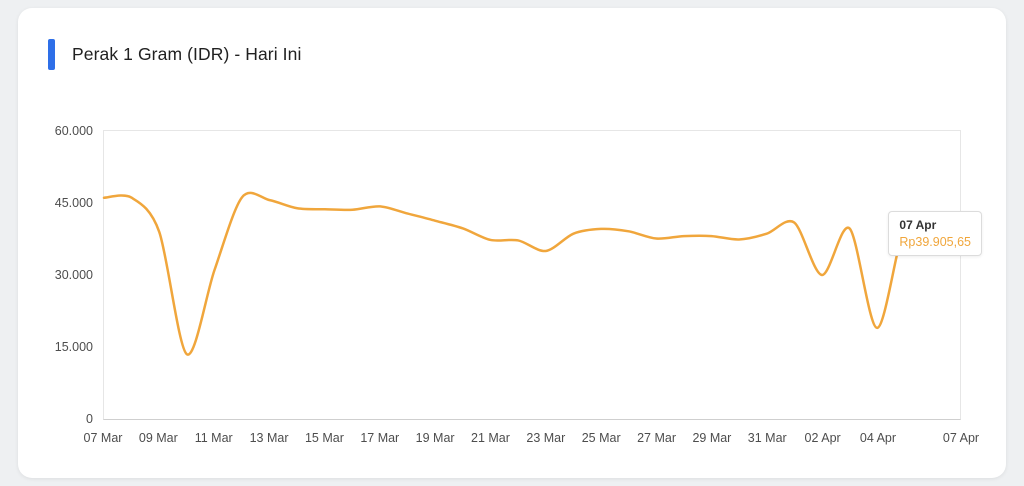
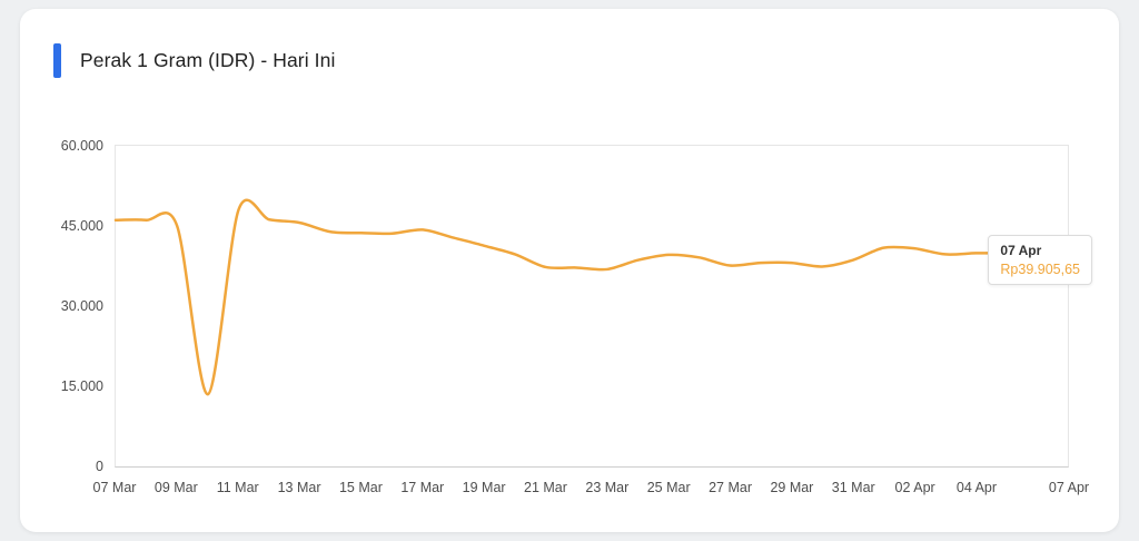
09 Mar: 39000 -> 45000
11 Mar: 31000 -> 48000
23 Mar: 35000 -> 37000
02 Apr: 30000 -> 41000
04 Apr: 19000 -> 40000
